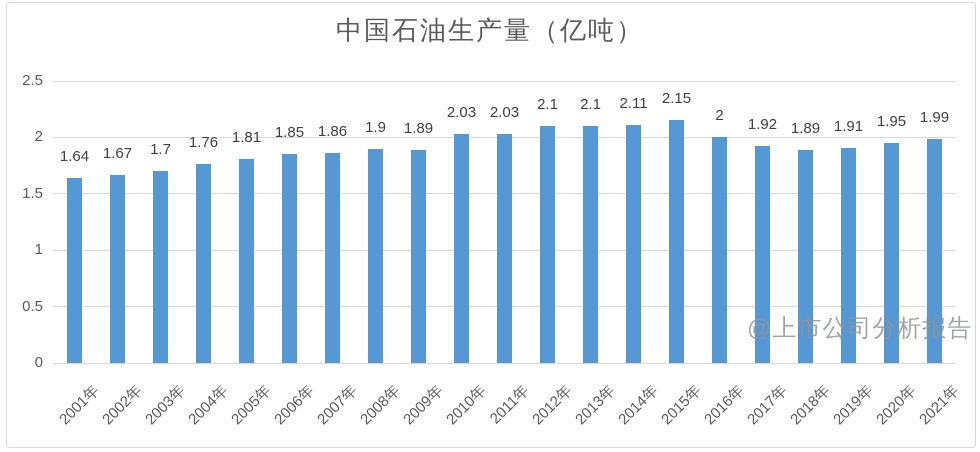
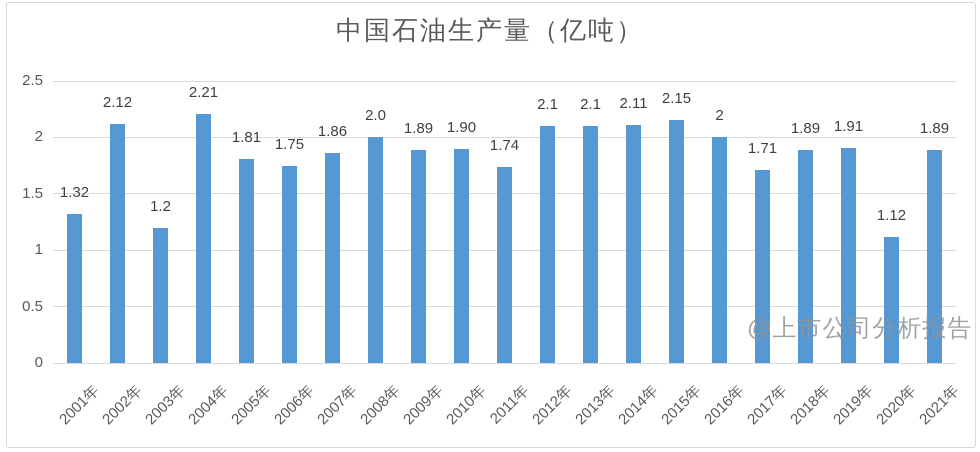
2001年: 1.64 -> 1.32
2002年: 1.67 -> 2.12
2003年: 1.7 -> 1.2
2004年: 1.76 -> 2.21
2006年: 1.85 -> 1.75
2008年: 1.9 -> 2.0
2010年: 2.03 -> 1.90
2011年: 2.03 -> 1.74
2017年: 1.92 -> 1.71
2020年: 1.95 -> 1.12
2021年: 1.99 -> 1.89
